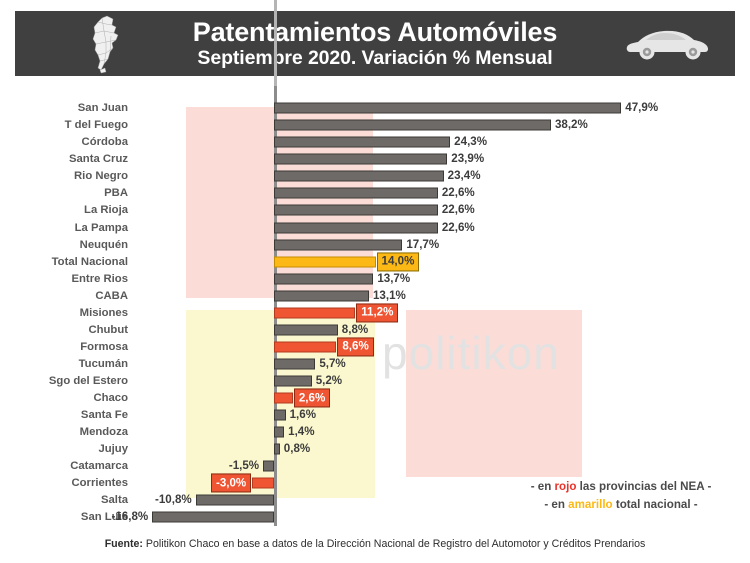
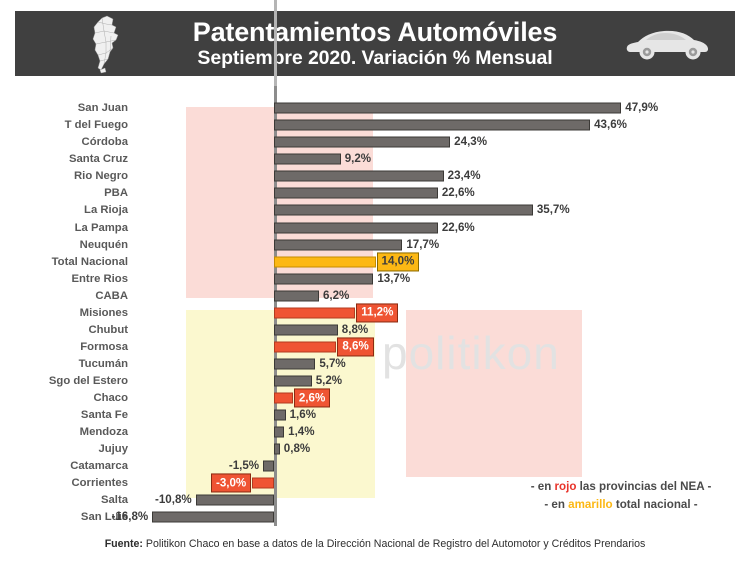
T del Fuego: 38,2% -> 43,6%
Santa Cruz: 23,9% -> 9,2%
La Rioja: 22,6% -> 35,7%
CABA: 13,1% -> 6,2%
